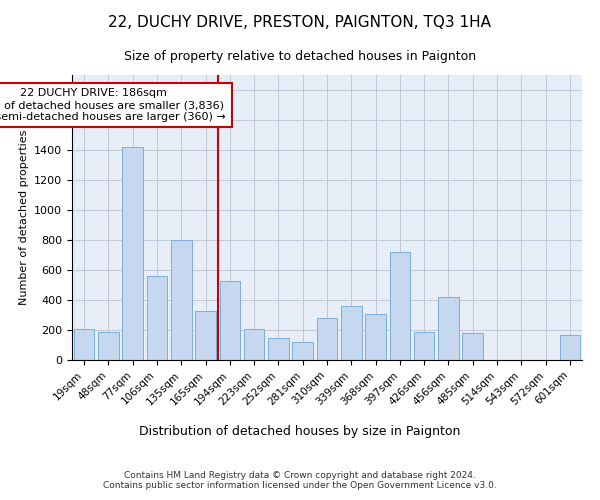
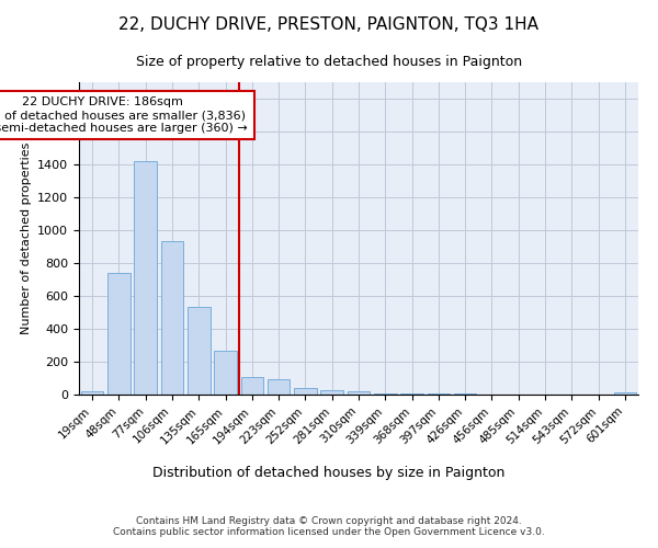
19sqm: 210 -> 20
48sqm: 190 -> 740
106sqm: 560 -> 940
135sqm: 800 -> 540
165sqm: 330 -> 260
194sqm: 530 -> 100
223sqm: 210 -> 100
252sqm: 150 -> 40
281sqm: 120 -> 30
310sqm: 280 -> 20
339sqm: 360 -> 10
368sqm: 310 -> 10
397sqm: 720 -> 10
426sqm: 190 -> 0
456sqm: 420 -> 0
485sqm: 180 -> 0
601sqm: 170 -> 10
